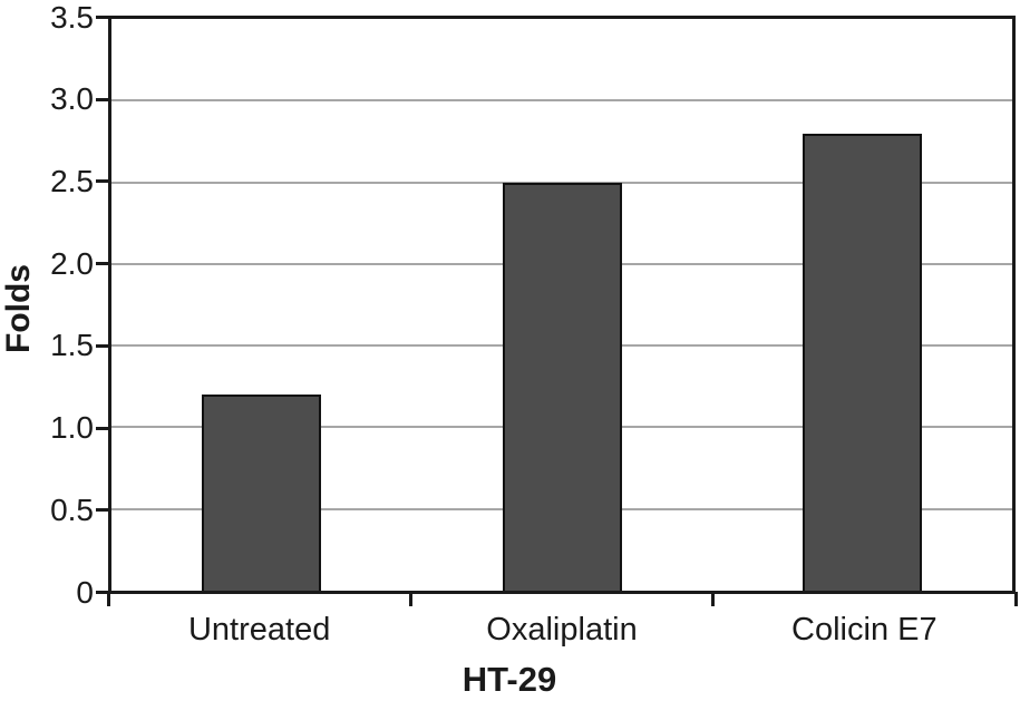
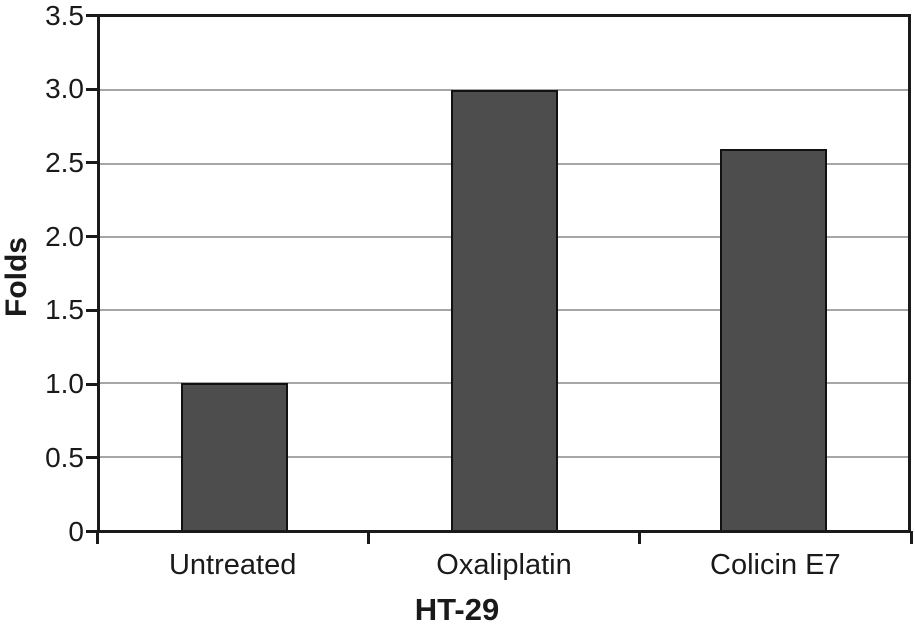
Untreated: 1.2 -> 1.0
Oxaliplatin: 2.5 -> 3.0
Colicin E7: 2.8 -> 2.6
